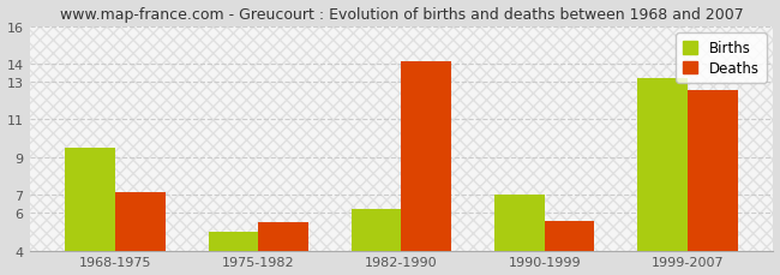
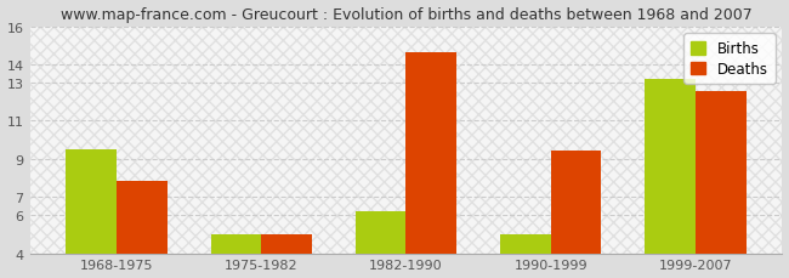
Deaths/1968-1975: 7.1 -> 7.8
Deaths/1975-1982: 5.5 -> 5.0
Deaths/1982-1990: 14.1 -> 14.6
Births/1990-1999: 7.0 -> 5.0
Deaths/1990-1999: 5.6 -> 9.4
